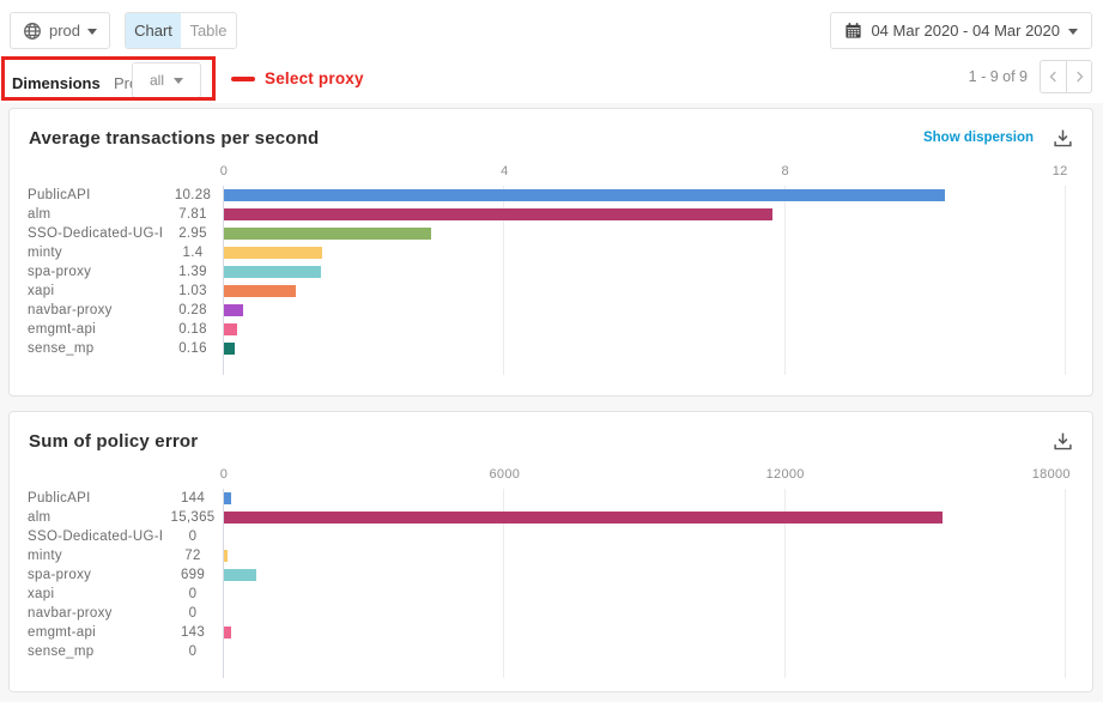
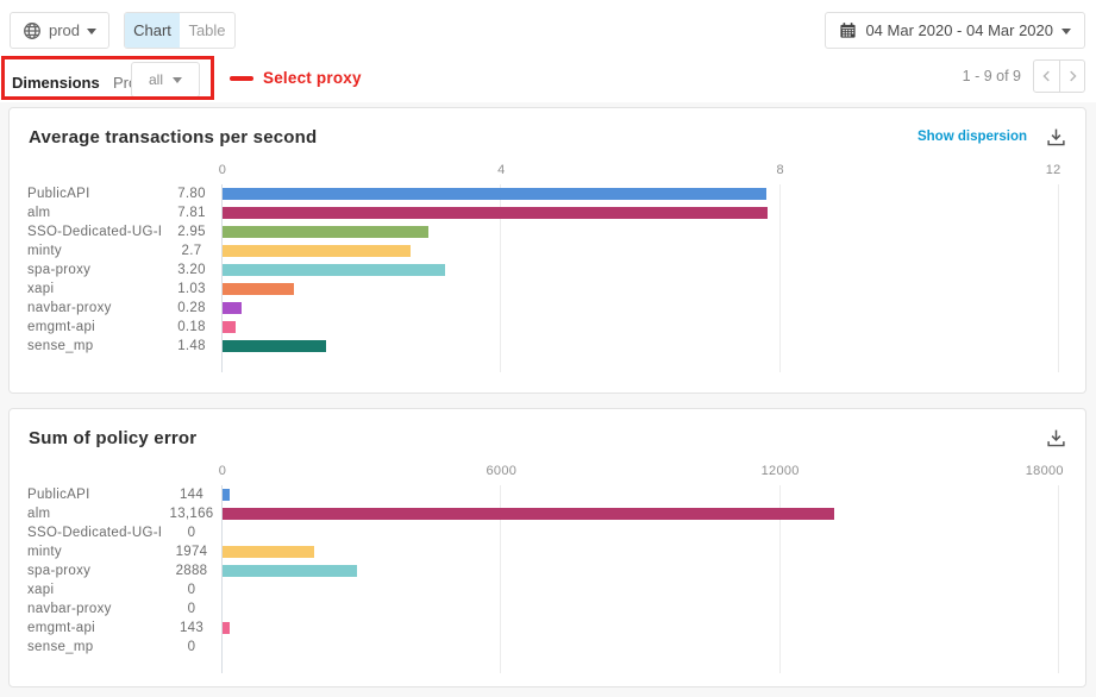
Average transactions per second/PublicAPI: 10.28 -> 7.80
Average transactions per second/minty: 1.4 -> 2.7
Average transactions per second/spa-proxy: 1.39 -> 3.20
Average transactions per second/sense_mp: 0.16 -> 1.48
Sum of policy error/alm: 15,365 -> 13,166
Sum of policy error/minty: 72 -> 1974
Sum of policy error/spa-proxy: 699 -> 2888
